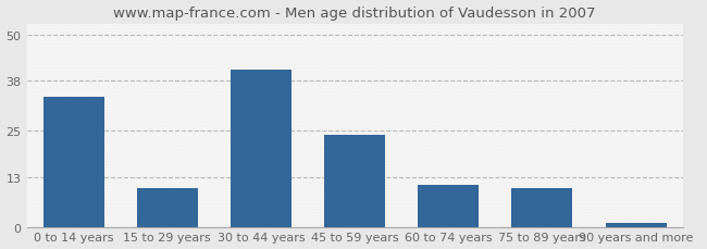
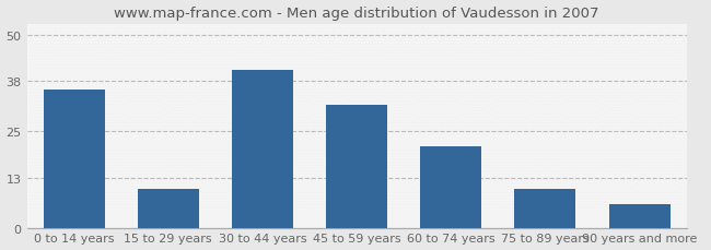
0 to 14 years: 34 -> 36
45 to 59 years: 24 -> 32
60 to 74 years: 11 -> 21
90 years and more: 1 -> 6
